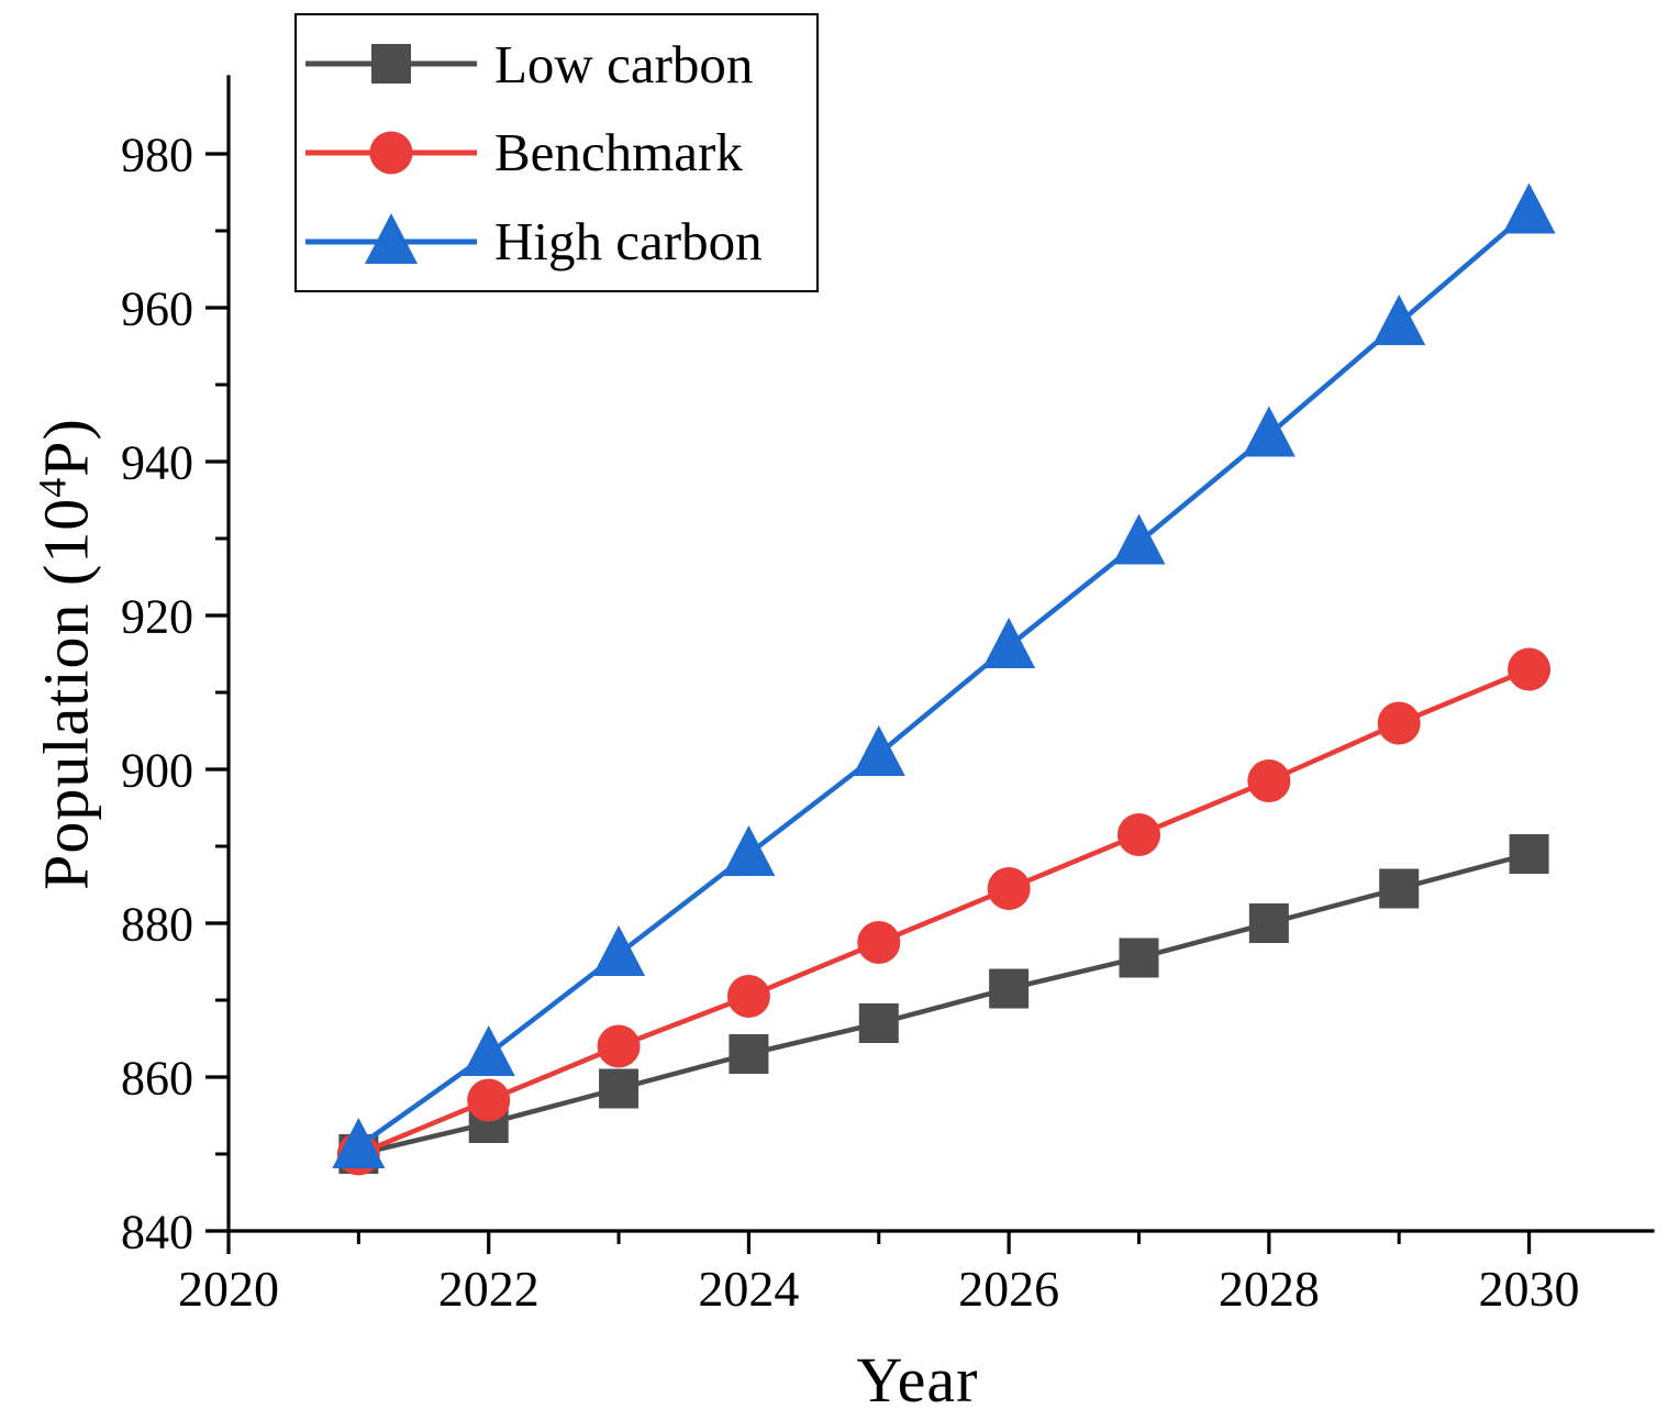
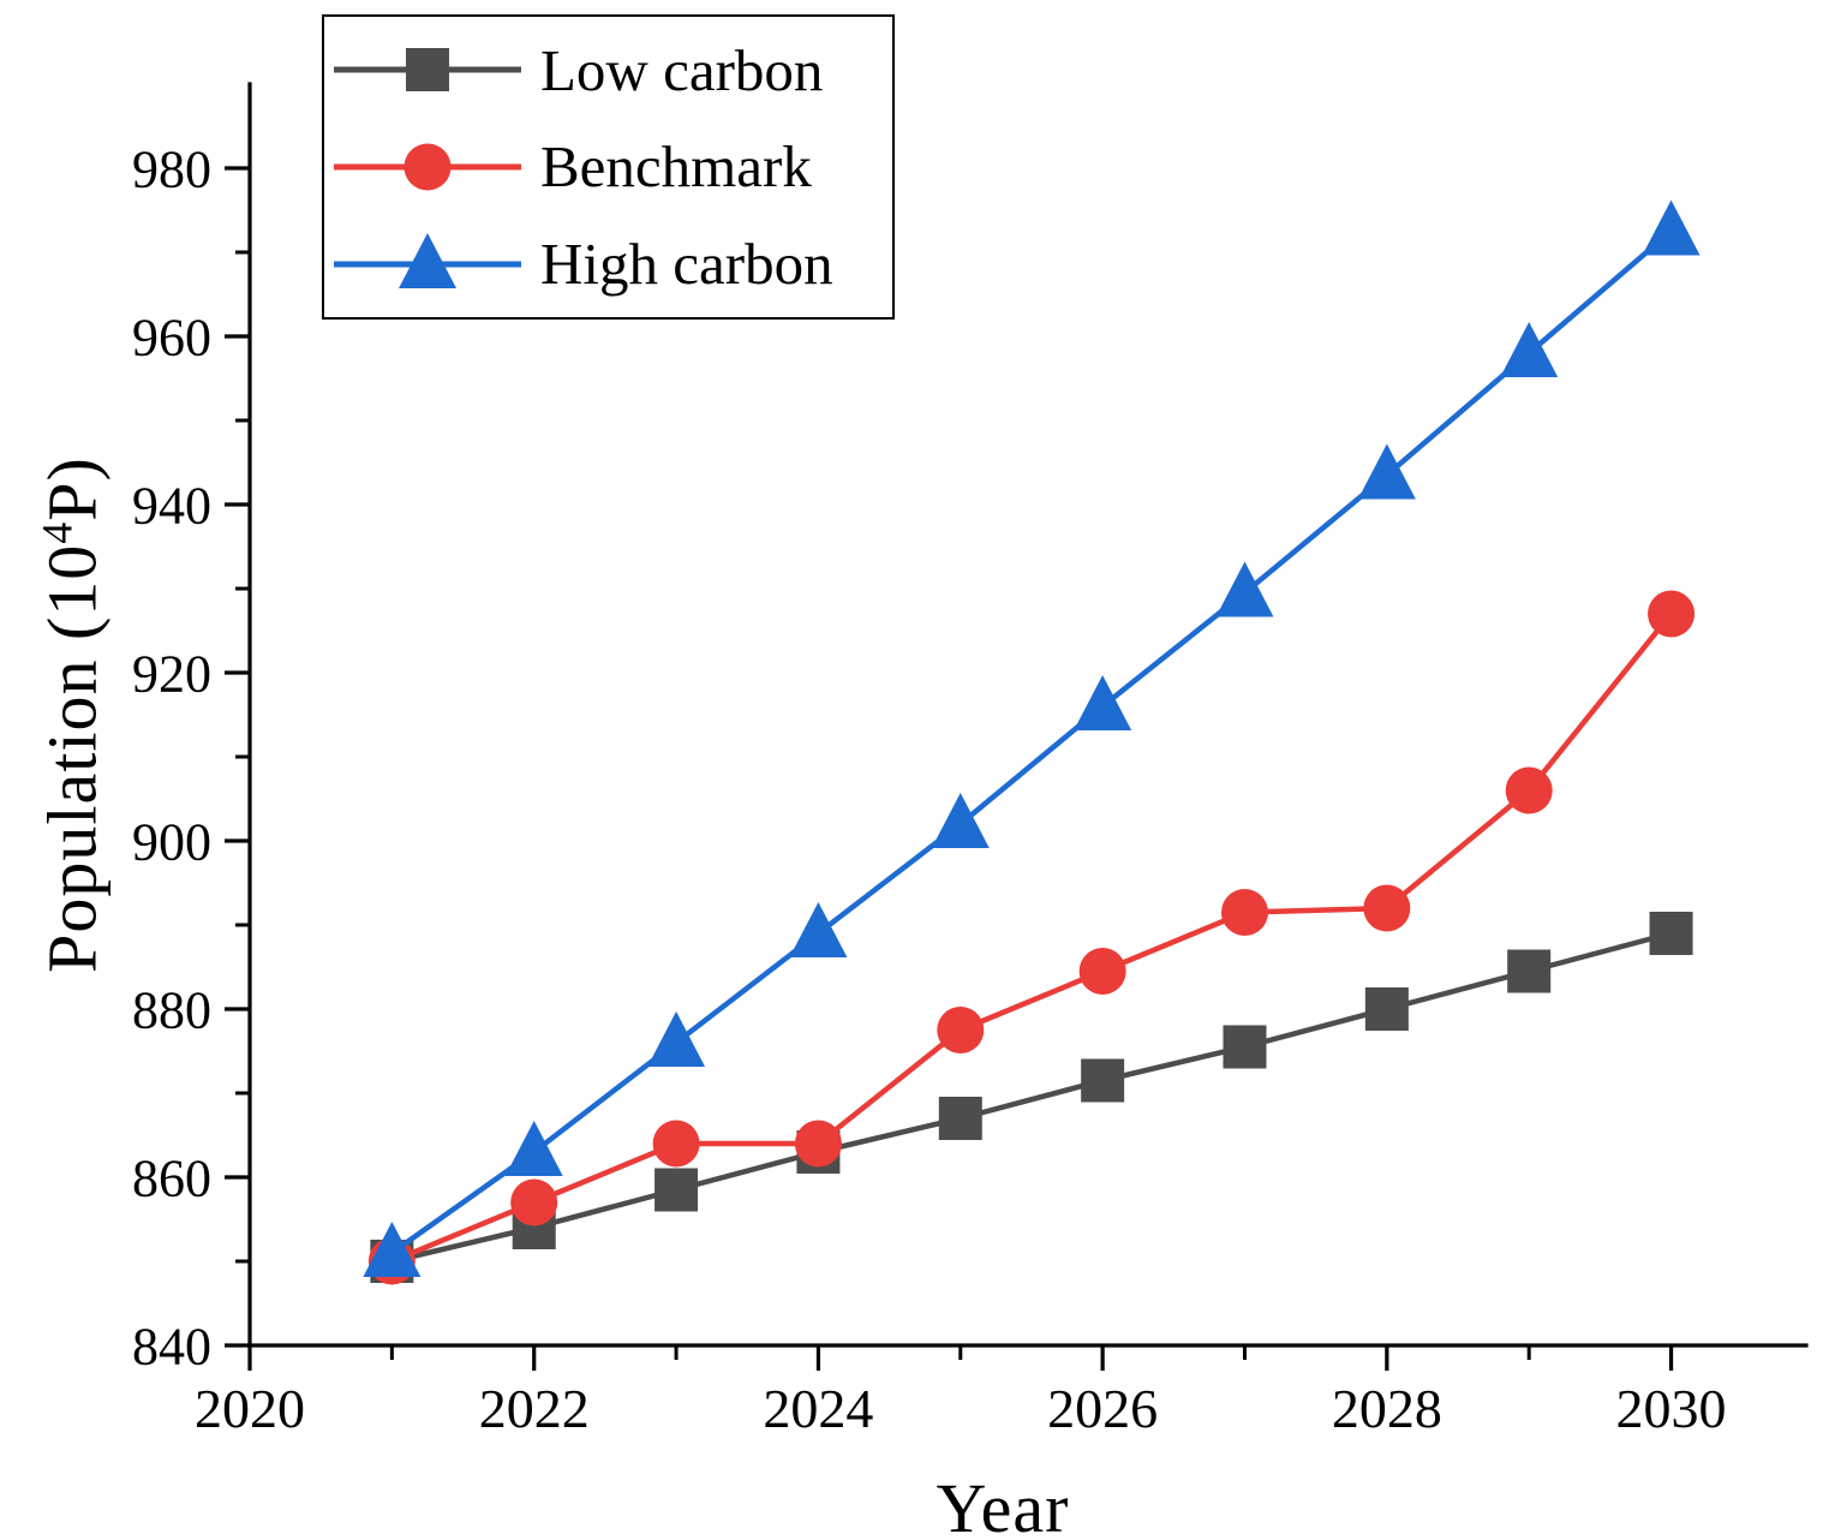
Benchmark/2024: 870 -> 864
Benchmark/2028: 898 -> 892
Benchmark/2030: 913 -> 927
